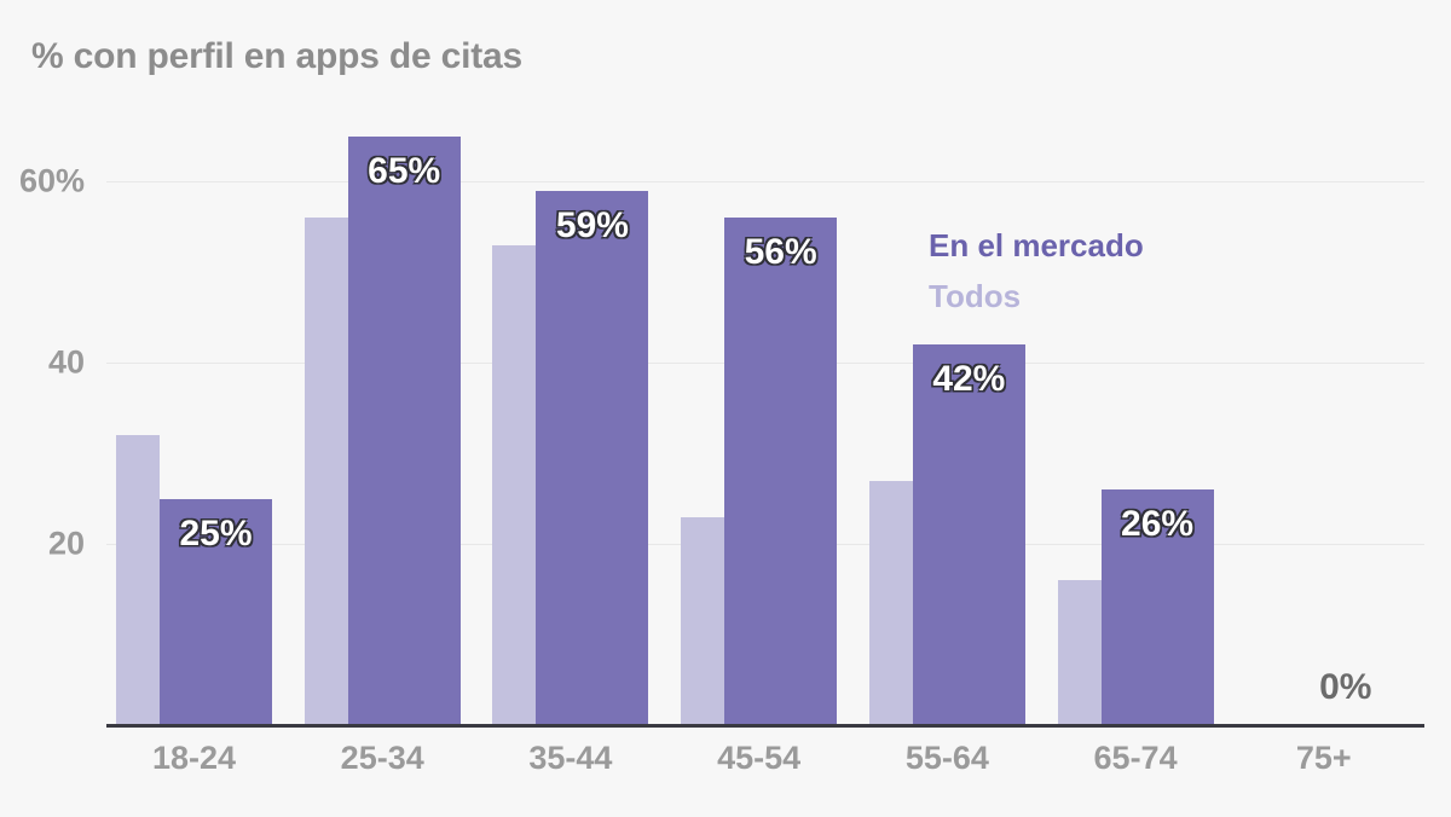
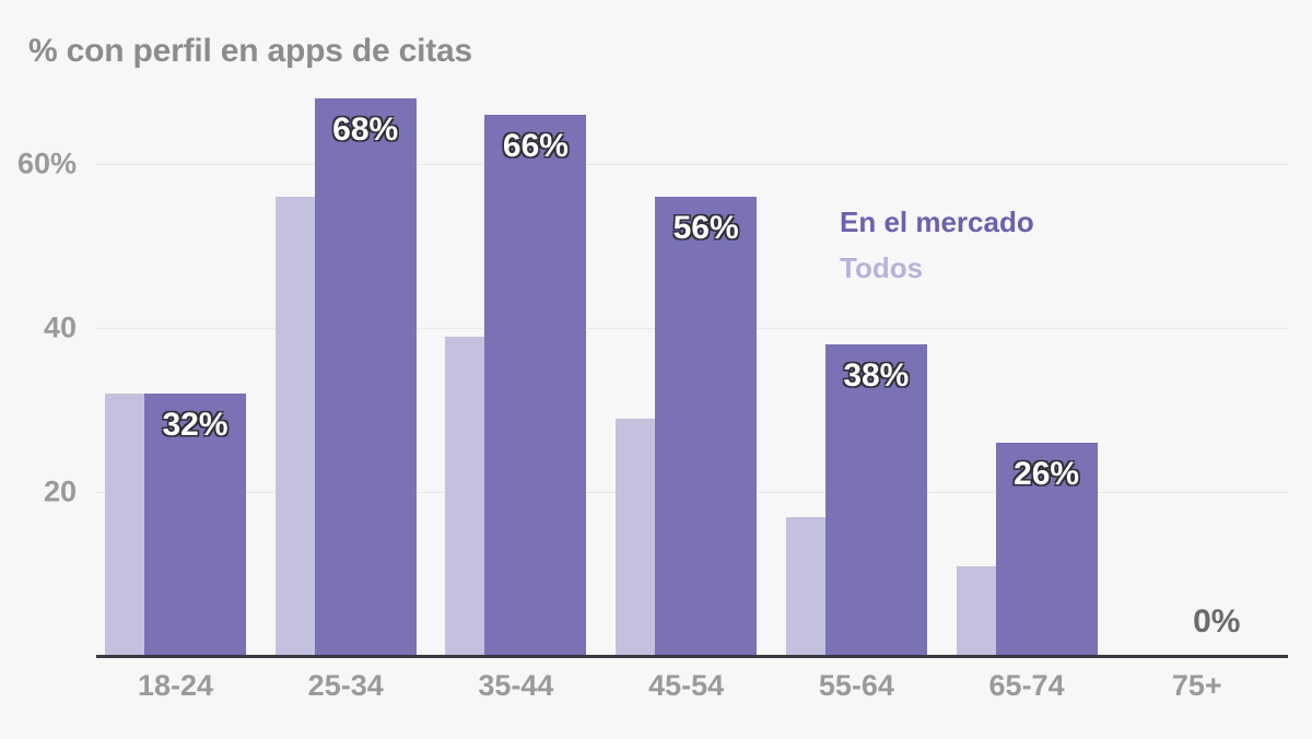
En el mercado/18-24: 25% -> 32%
En el mercado/25-34: 65% -> 68%
Todos/35-44: 53% -> 39%
En el mercado/35-44: 59% -> 66%
Todos/45-54: 23% -> 29%
Todos/55-64: 27% -> 17%
En el mercado/55-64: 42% -> 38%
Todos/65-74: 16% -> 11%
